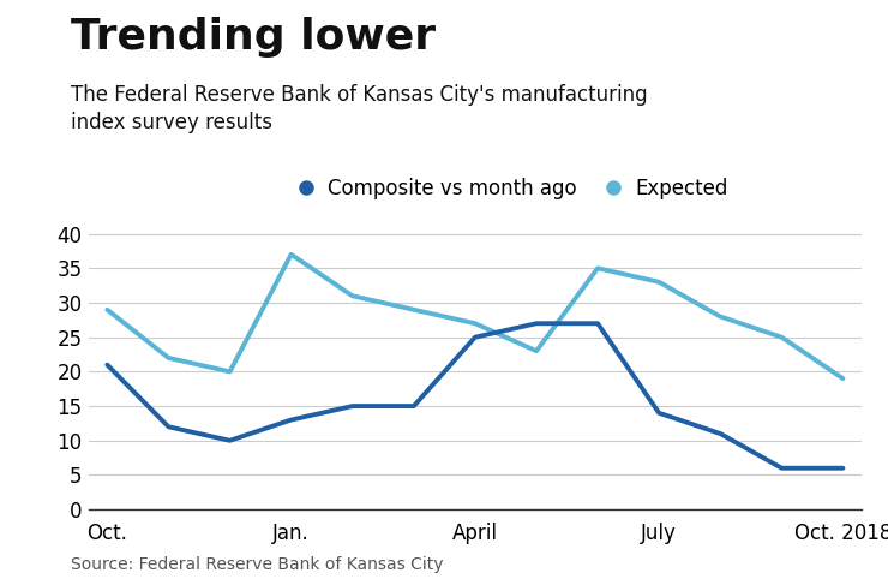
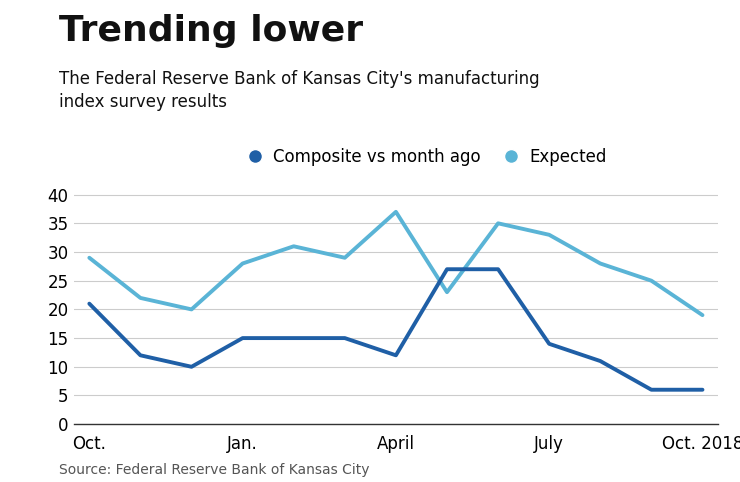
Composite vs month ago/Jan.: 13 -> 15
Expected/Jan.: 37 -> 28
Composite vs month ago/April: 25 -> 12
Expected/April: 27 -> 37
